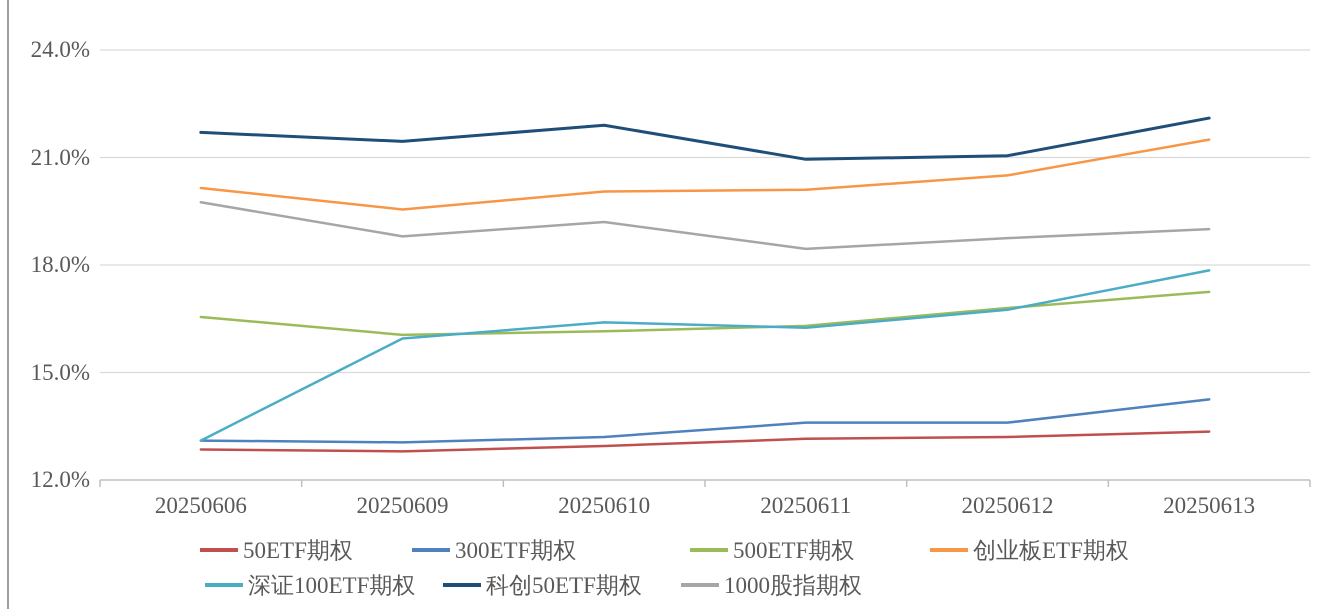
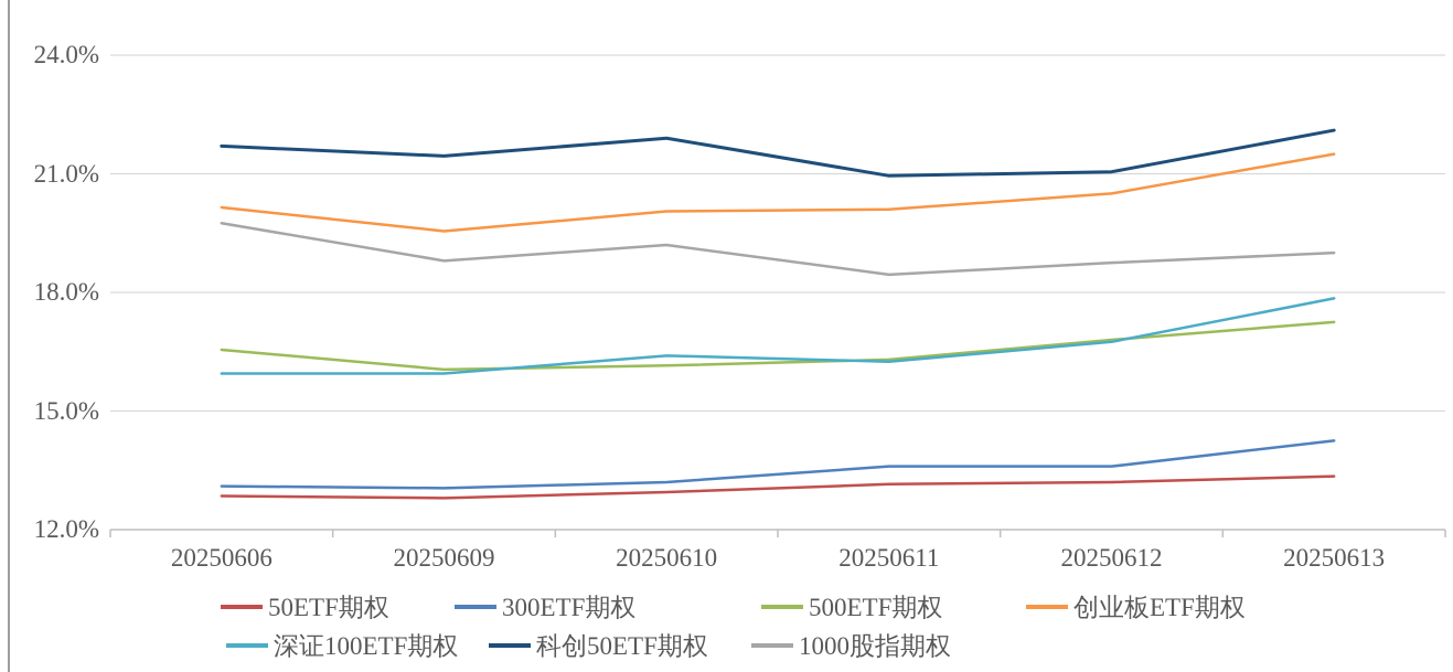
深证100ETF期权/20250606: 13.1% -> 15.9%
